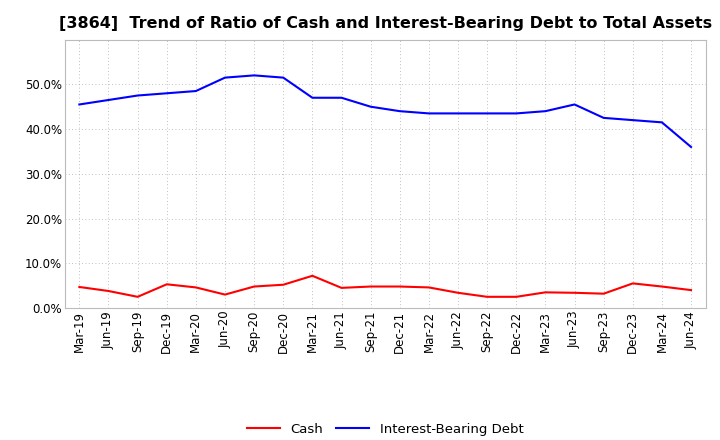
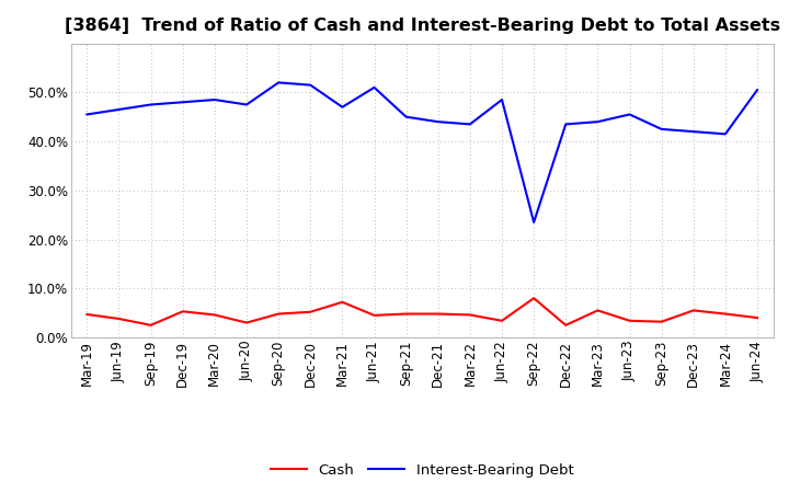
Interest-Bearing Debt/Jun-20: 51.5% -> 47.5%
Interest-Bearing Debt/Jun-21: 47.0% -> 51.0%
Interest-Bearing Debt/Jun-22: 43.5% -> 48.5%
Cash/Sep-22: 2.5% -> 8.0%
Interest-Bearing Debt/Sep-22: 43.5% -> 23.5%
Cash/Mar-23: 3.5% -> 5.5%
Interest-Bearing Debt/Jun-24: 36.0% -> 50.5%
